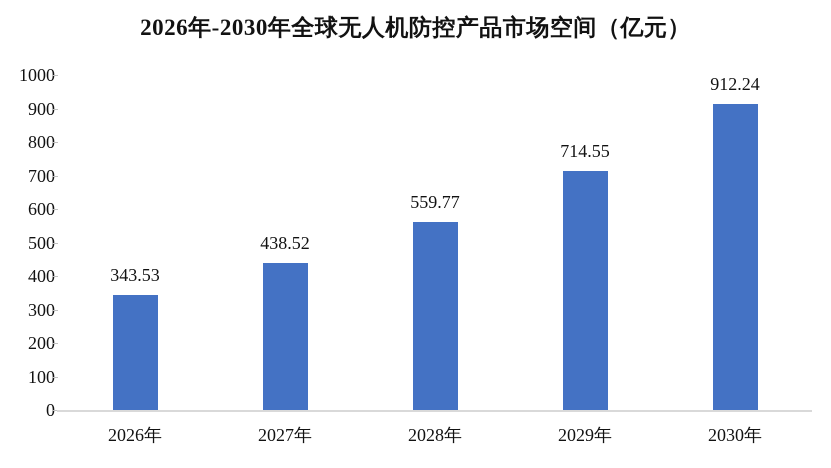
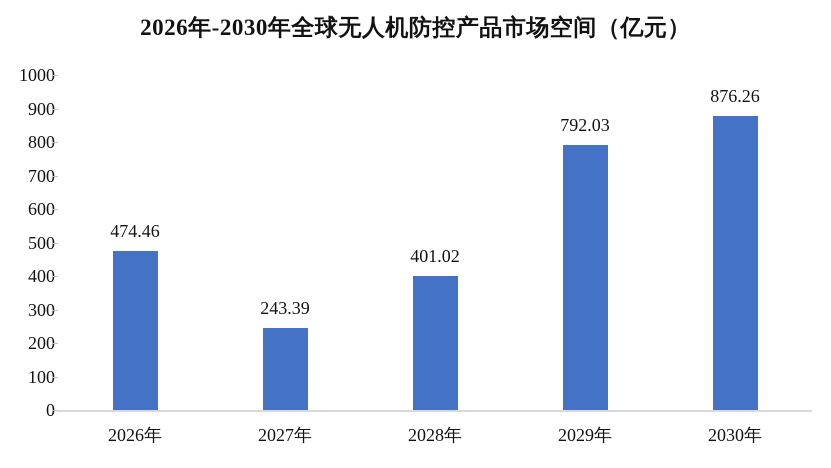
2026年: 343.53 -> 474.46
2027年: 438.52 -> 243.39
2028年: 559.77 -> 401.02
2029年: 714.55 -> 792.03
2030年: 912.24 -> 876.26
